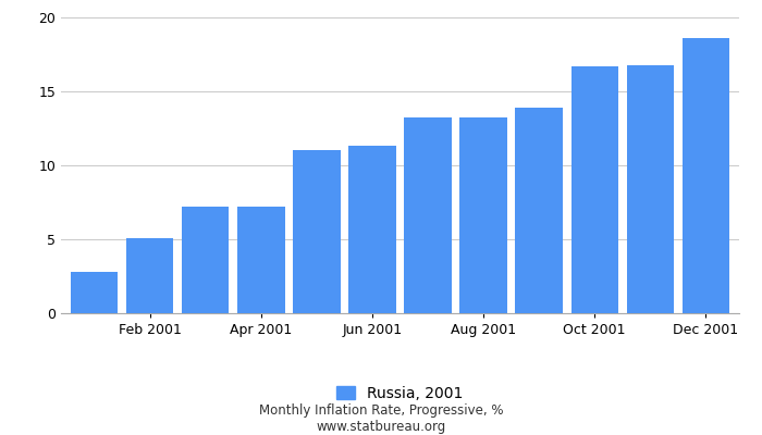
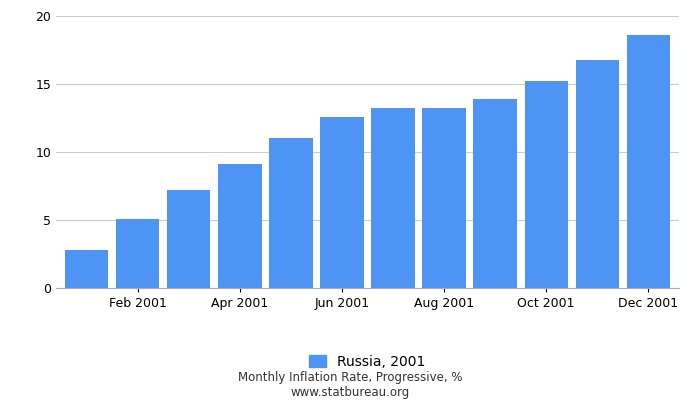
Apr 2001: 7.2 -> 9.1
Jun 2001: 11.3 -> 12.6
Oct 2001: 16.7 -> 15.2
